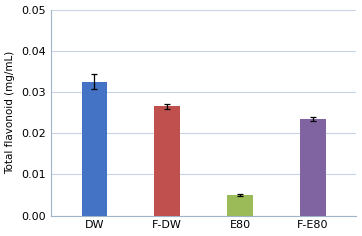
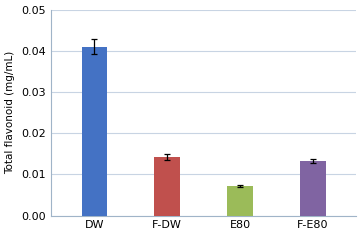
DW: 0.0325 -> 0.0410
F-DW: 0.0265 -> 0.0143
E80: 0.0050 -> 0.0072
F-E80: 0.0235 -> 0.0133
